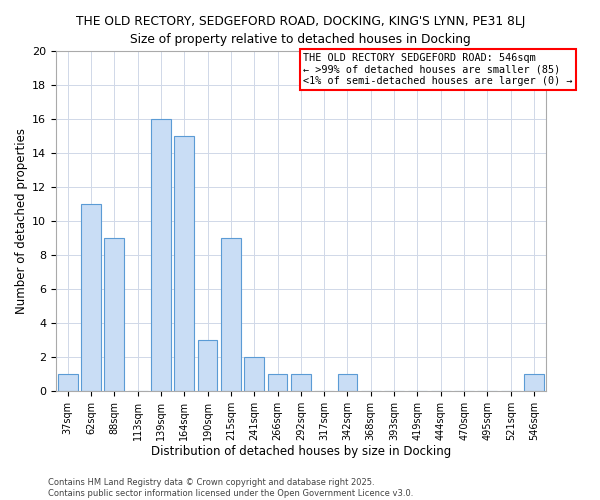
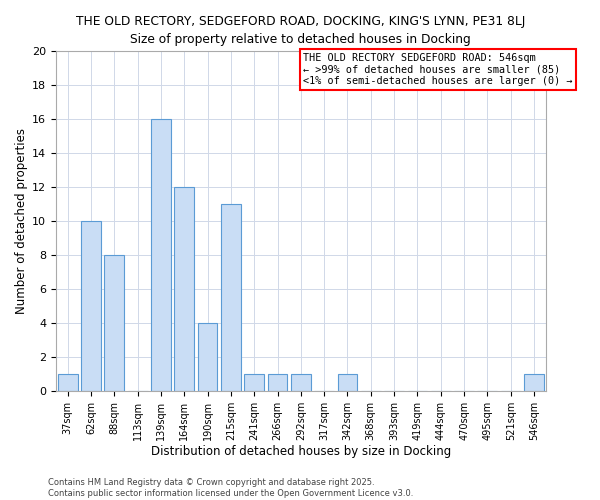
62sqm: 11 -> 10
88sqm: 9 -> 8
164sqm: 15 -> 12
190sqm: 3 -> 4
215sqm: 9 -> 11
241sqm: 2 -> 1
